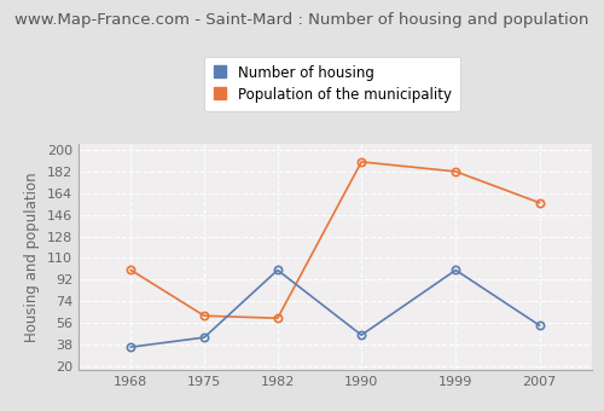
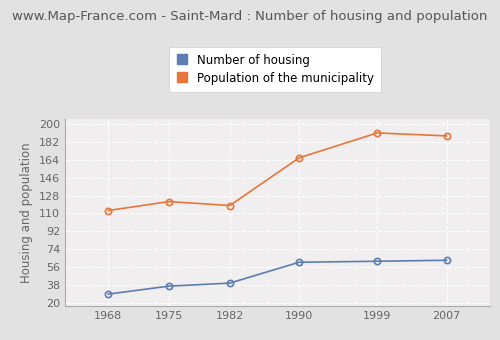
Number of housing/1968: 36 -> 29
Population of the municipality/1968: 100 -> 113
Number of housing/1975: 44 -> 37
Population of the municipality/1975: 62 -> 122
Number of housing/1982: 100 -> 40
Population of the municipality/1982: 60 -> 118
Number of housing/1990: 46 -> 61
Population of the municipality/1990: 190 -> 166
Number of housing/1999: 100 -> 62
Population of the municipality/1999: 182 -> 191
Number of housing/2007: 54 -> 63
Population of the municipality/2007: 156 -> 188
